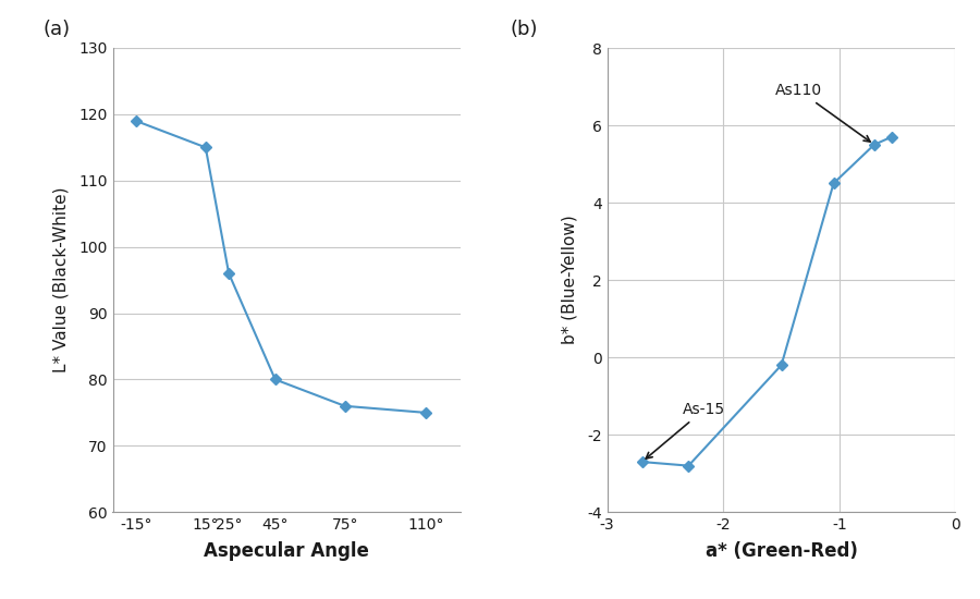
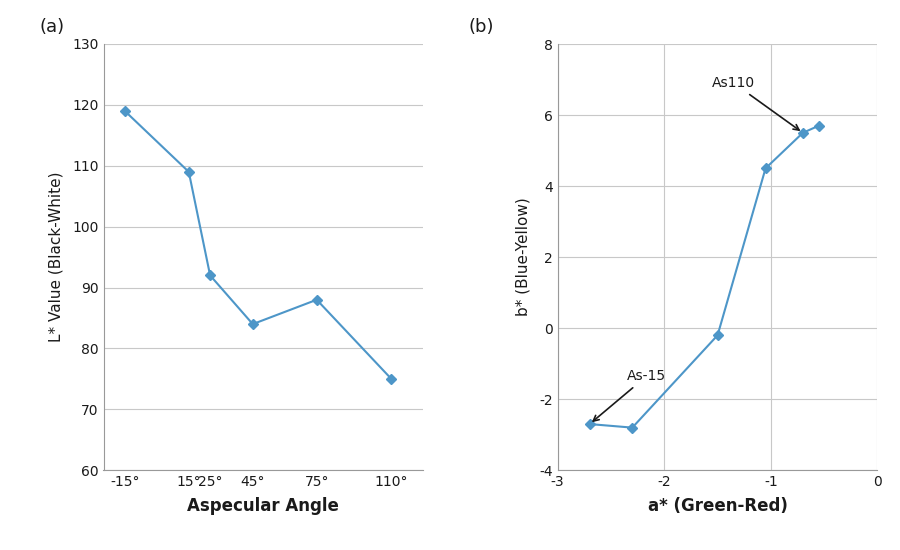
15°: 115 -> 109
25°: 96 -> 92
45°: 80 -> 84
75°: 76 -> 88
